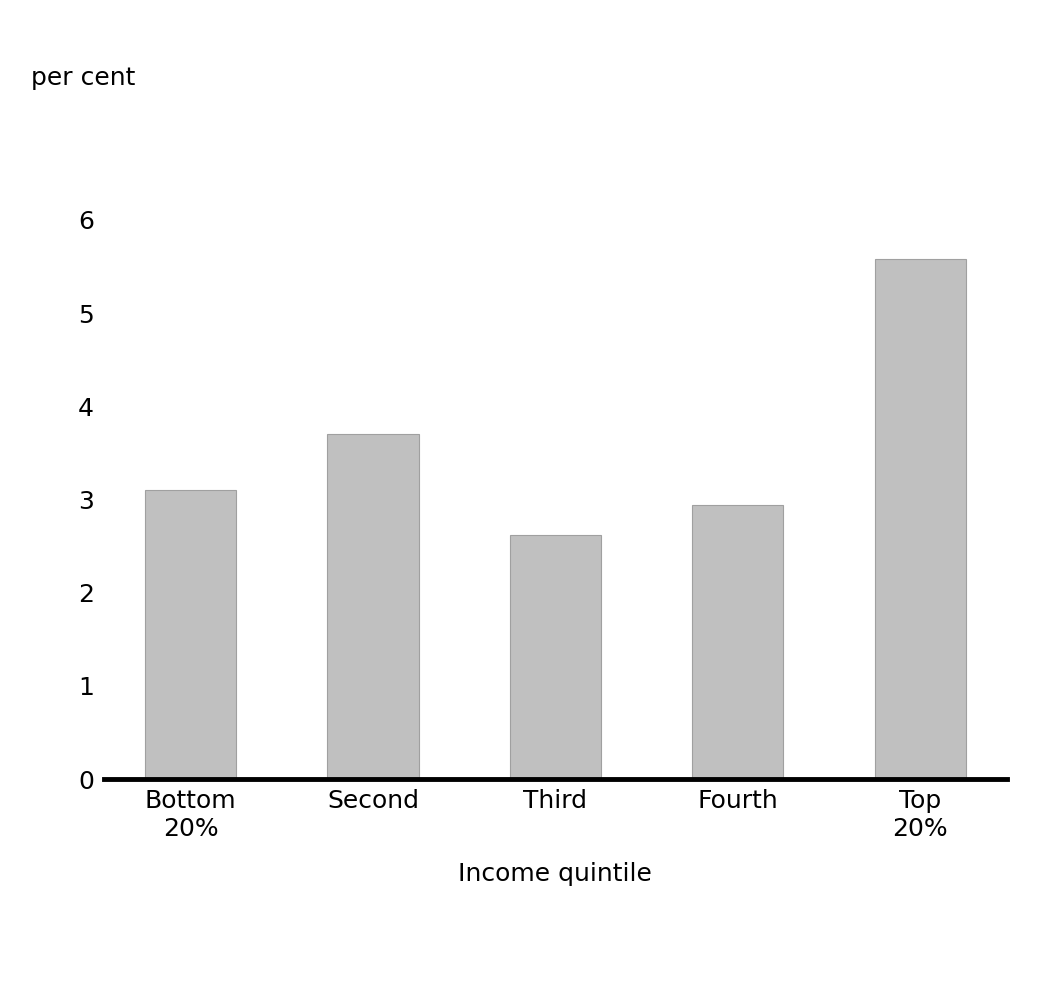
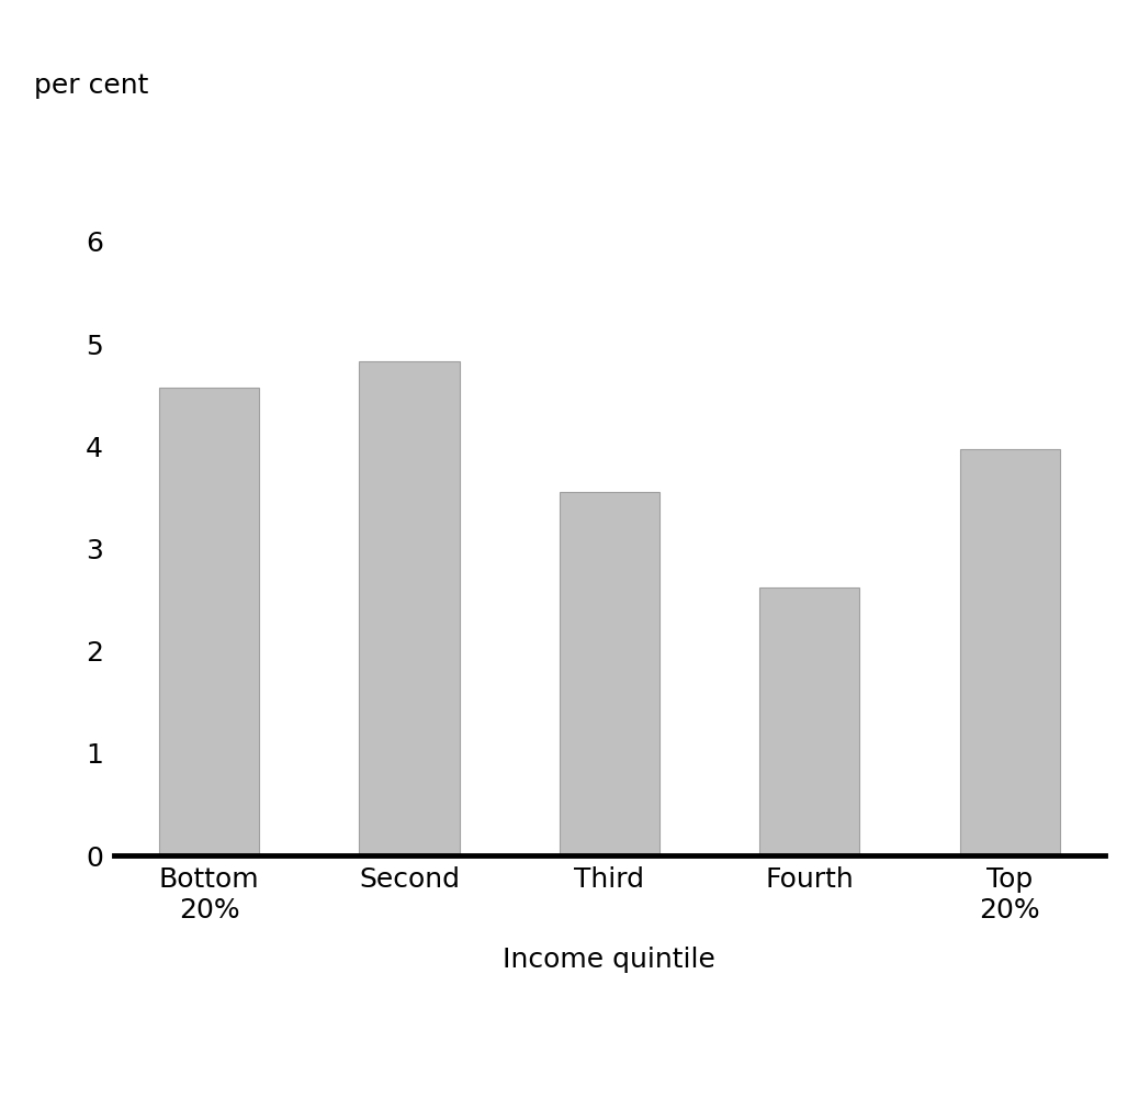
Bottom 20%: 3.10 -> 4.57
Second: 3.70 -> 4.83
Third: 2.62 -> 3.55
Fourth: 2.94 -> 2.62
Top 20%: 5.58 -> 3.97
